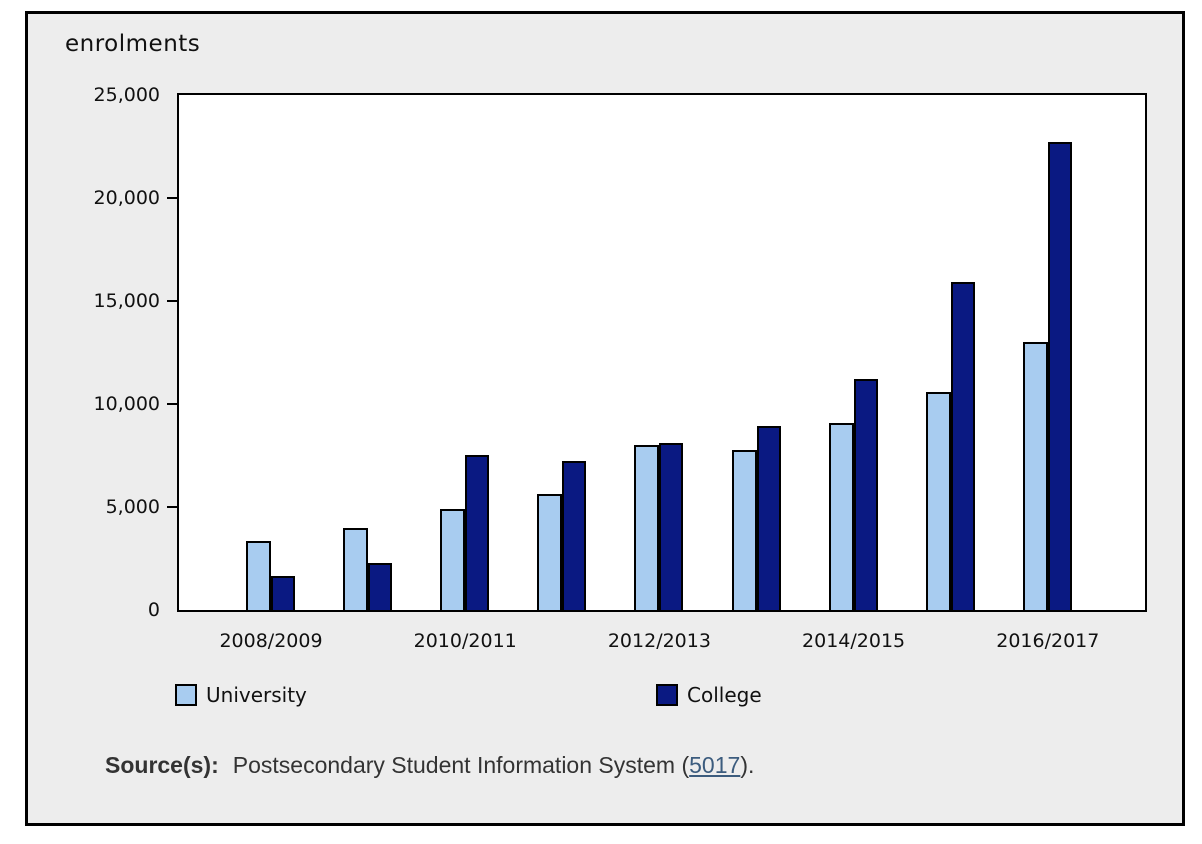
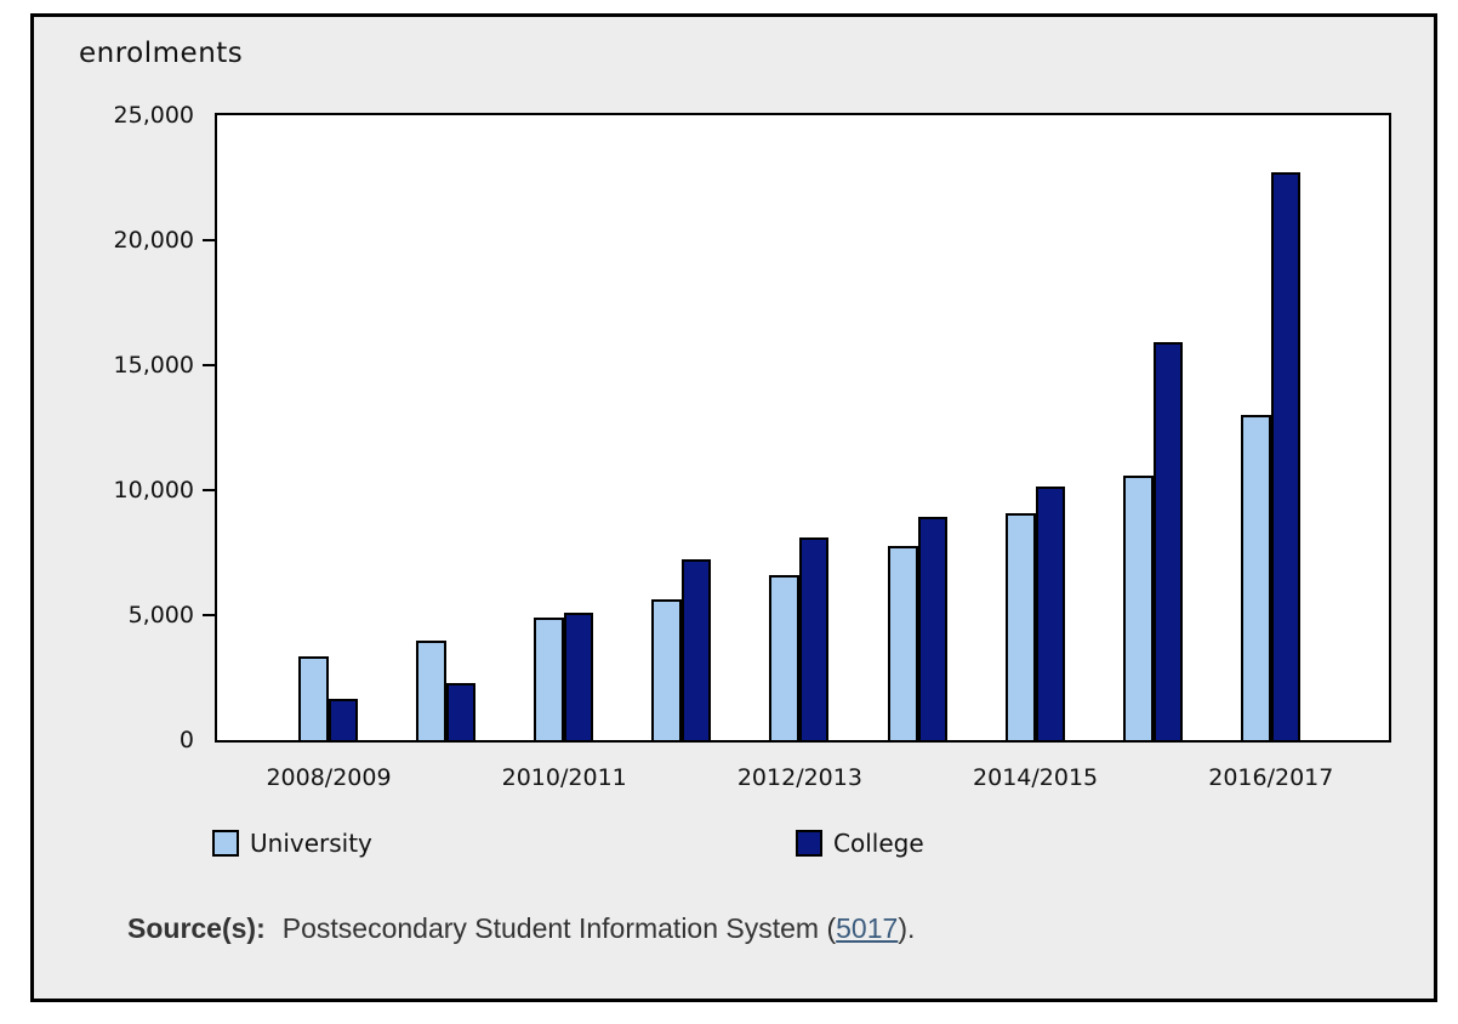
College/2010/2011: 7500 -> 5100
University/2012/2013: 8000 -> 6600
College/2014/2015: 11200 -> 10200
